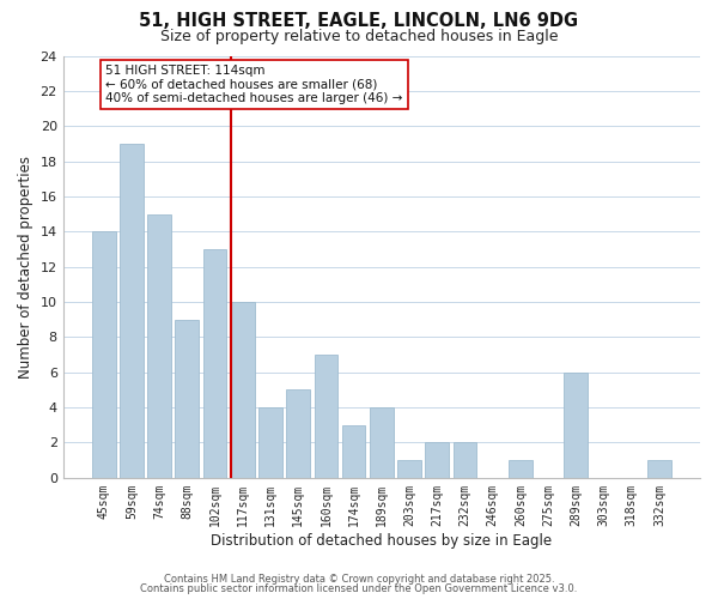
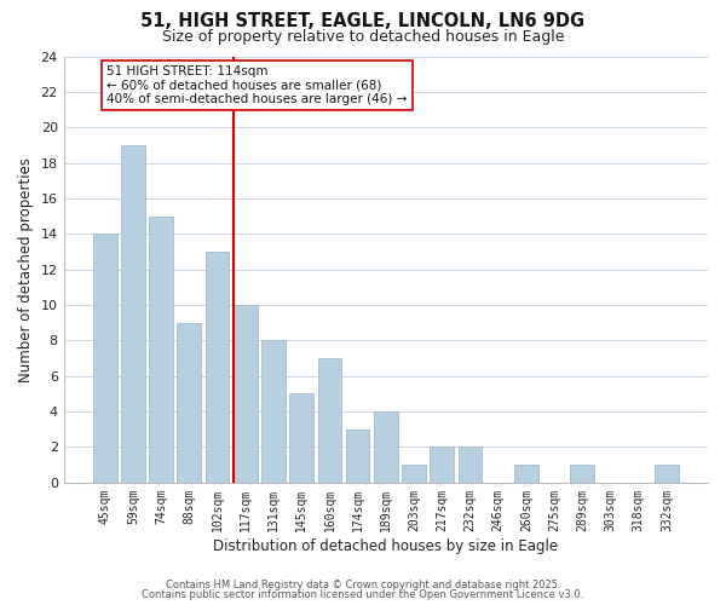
131sqm: 4 -> 8
289sqm: 6 -> 1
